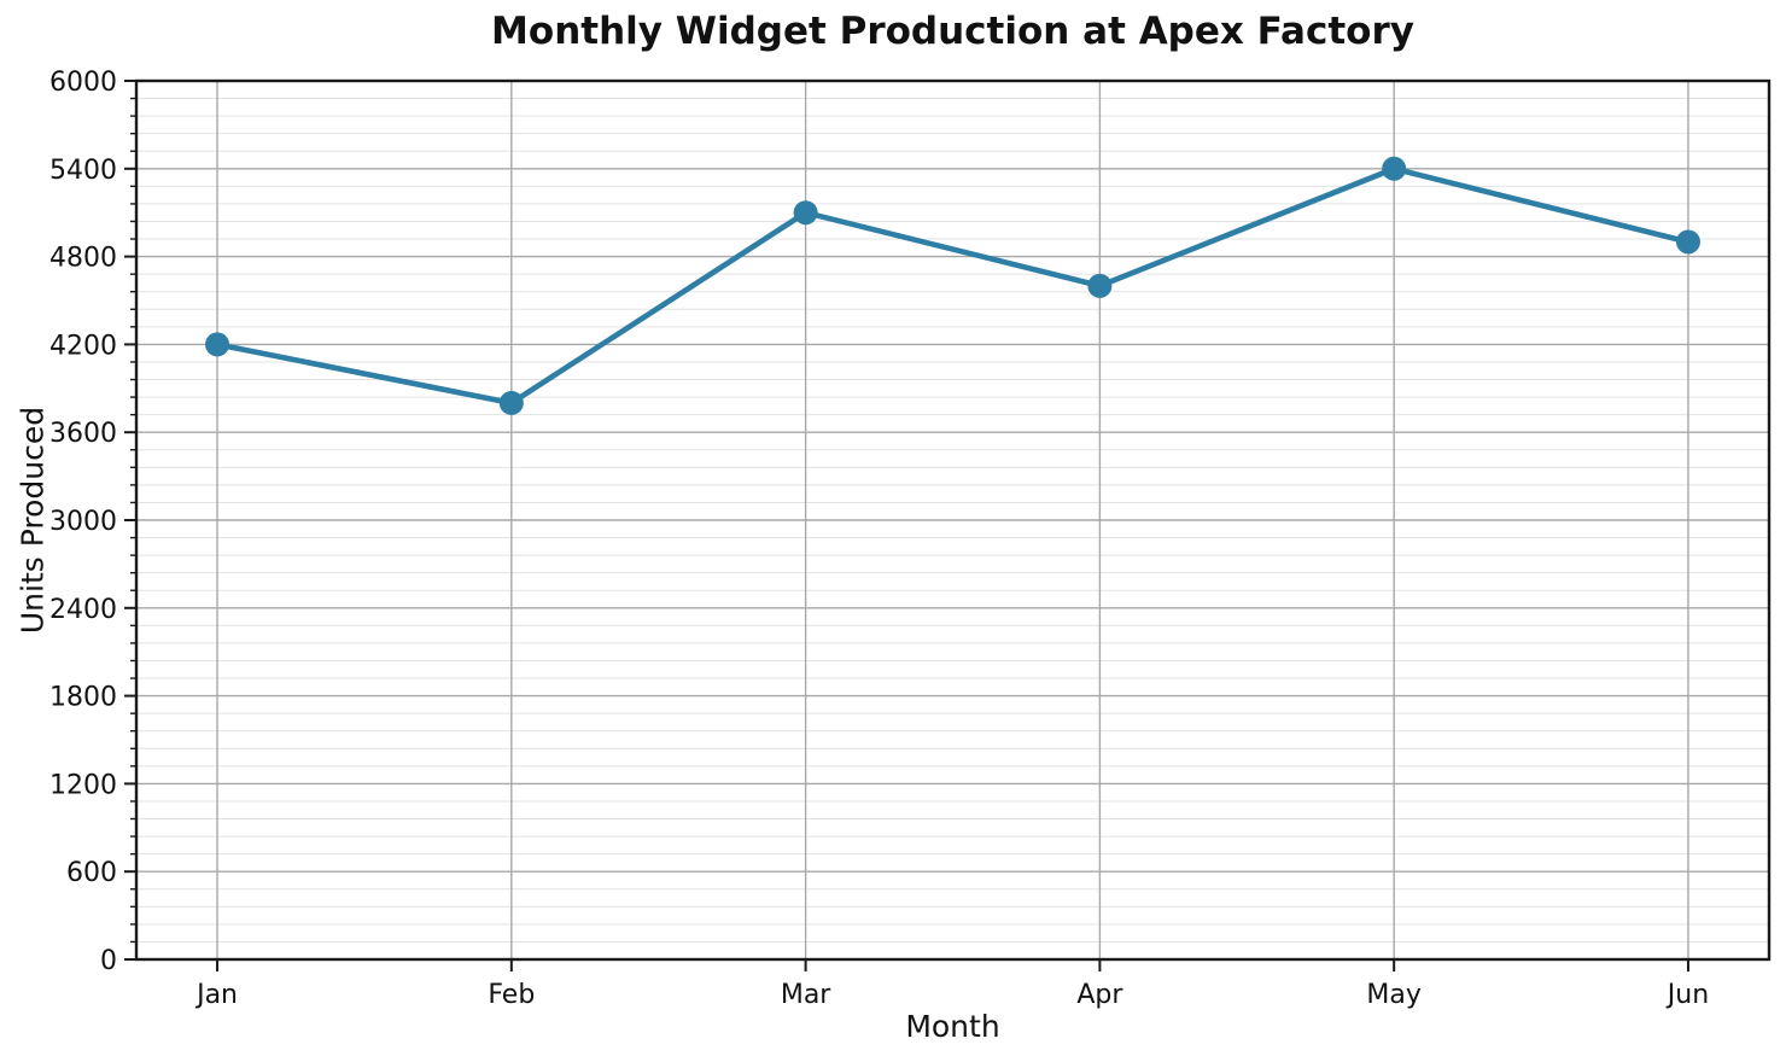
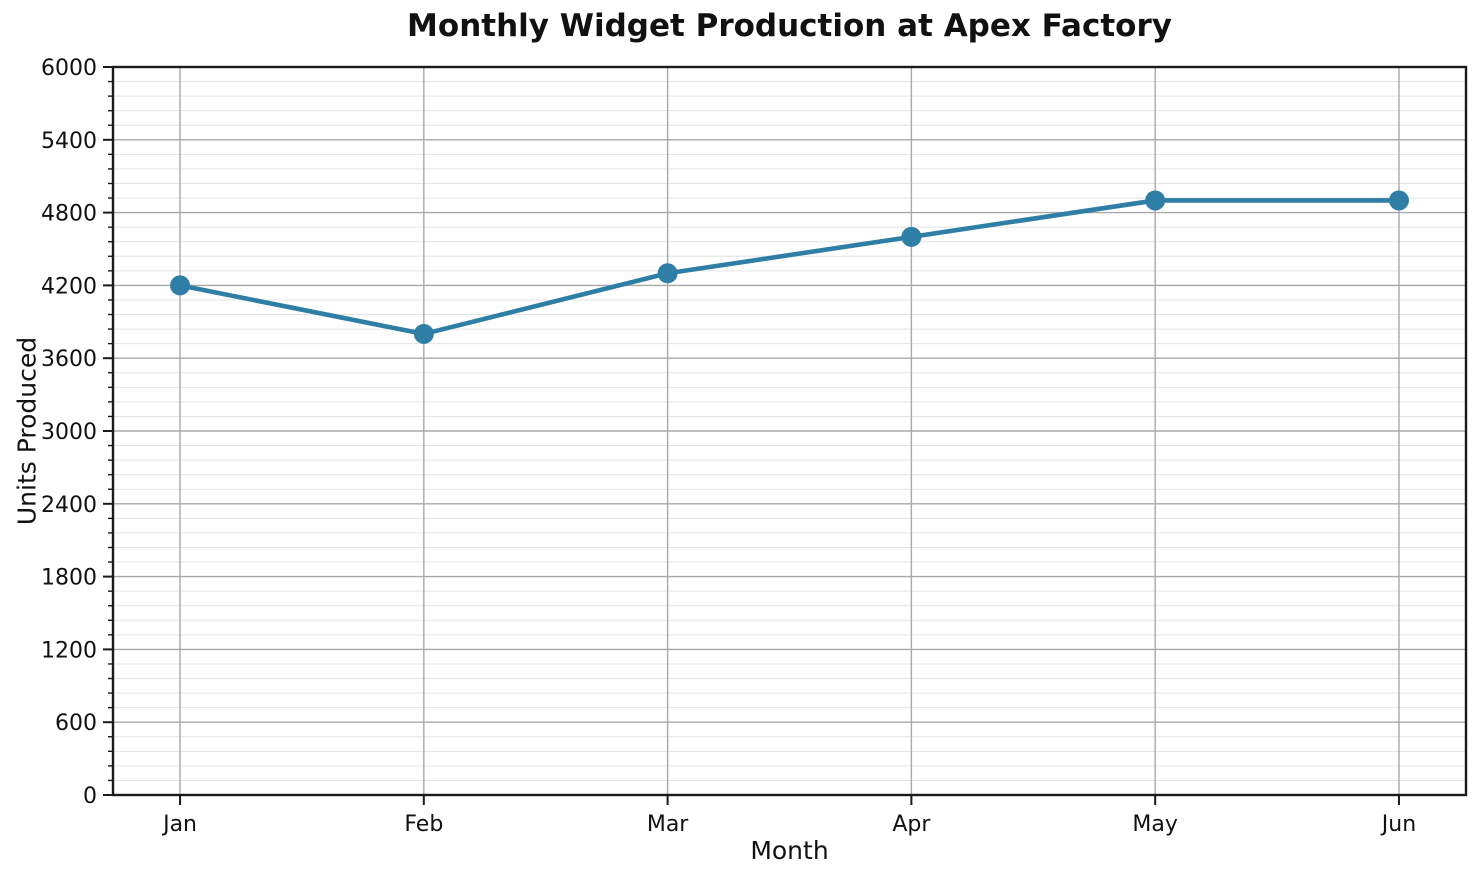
Mar: 5100 -> 4300
May: 5400 -> 4900
